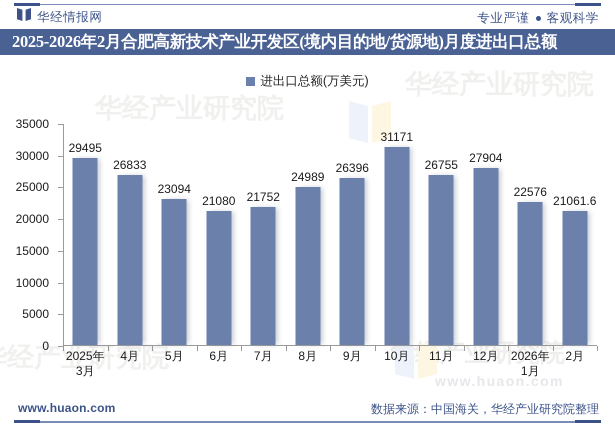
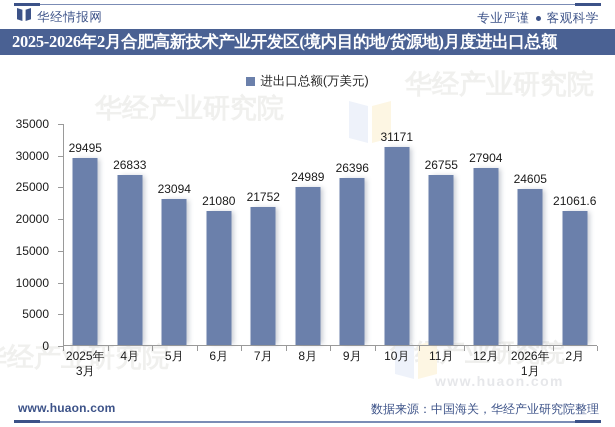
2026年 1月: 22576 -> 24605
